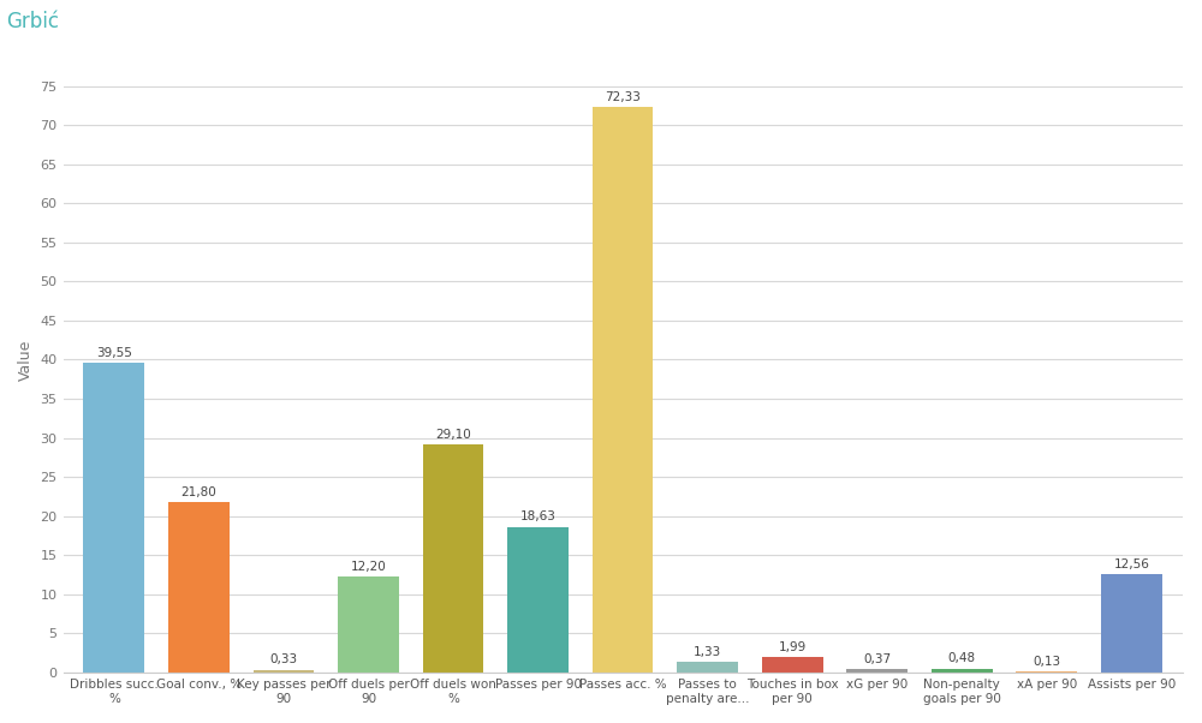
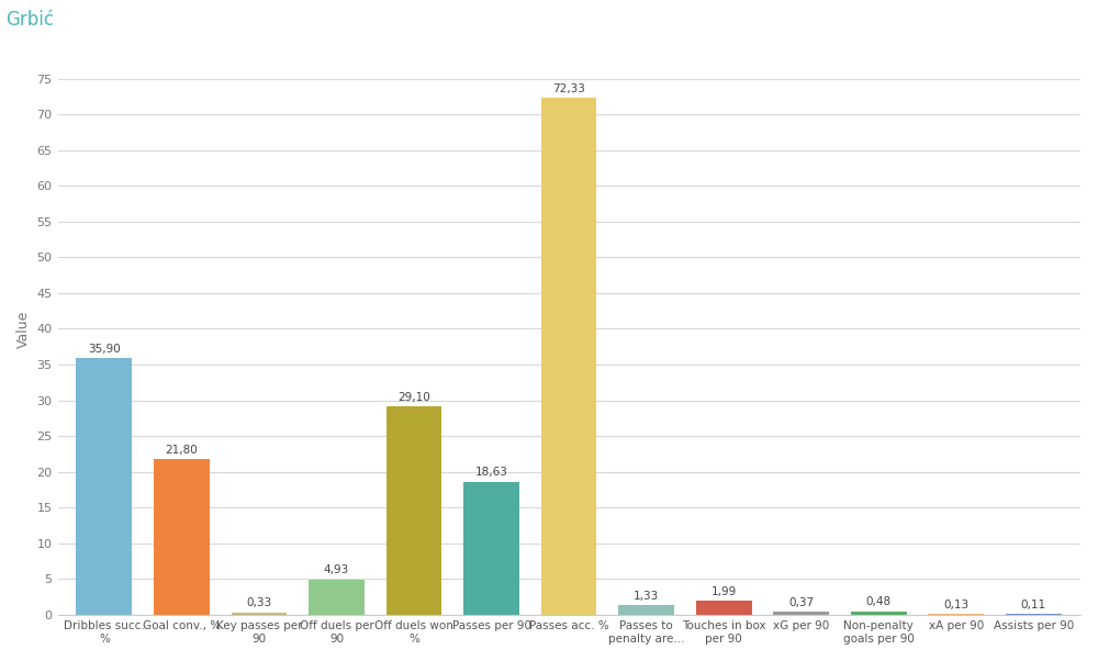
Dribbles succ. %: 39,55 -> 35,90
Off duels per 90: 12,20 -> 4,93
Assists per 90: 12,56 -> 0,11
